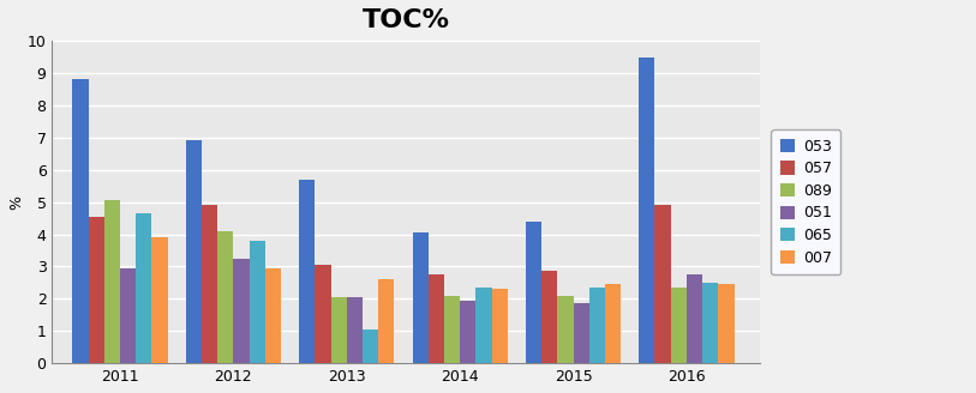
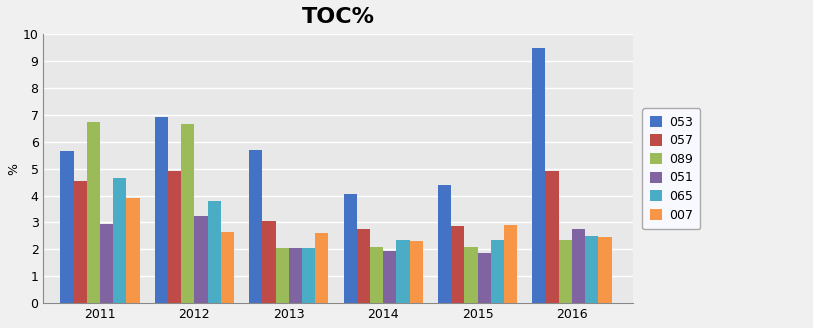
053/2011: 8.80 -> 5.65
089/2011: 5.05 -> 6.75
089/2012: 4.10 -> 6.65
007/2012: 2.95 -> 2.65
065/2013: 1.05 -> 2.05
007/2015: 2.45 -> 2.90
